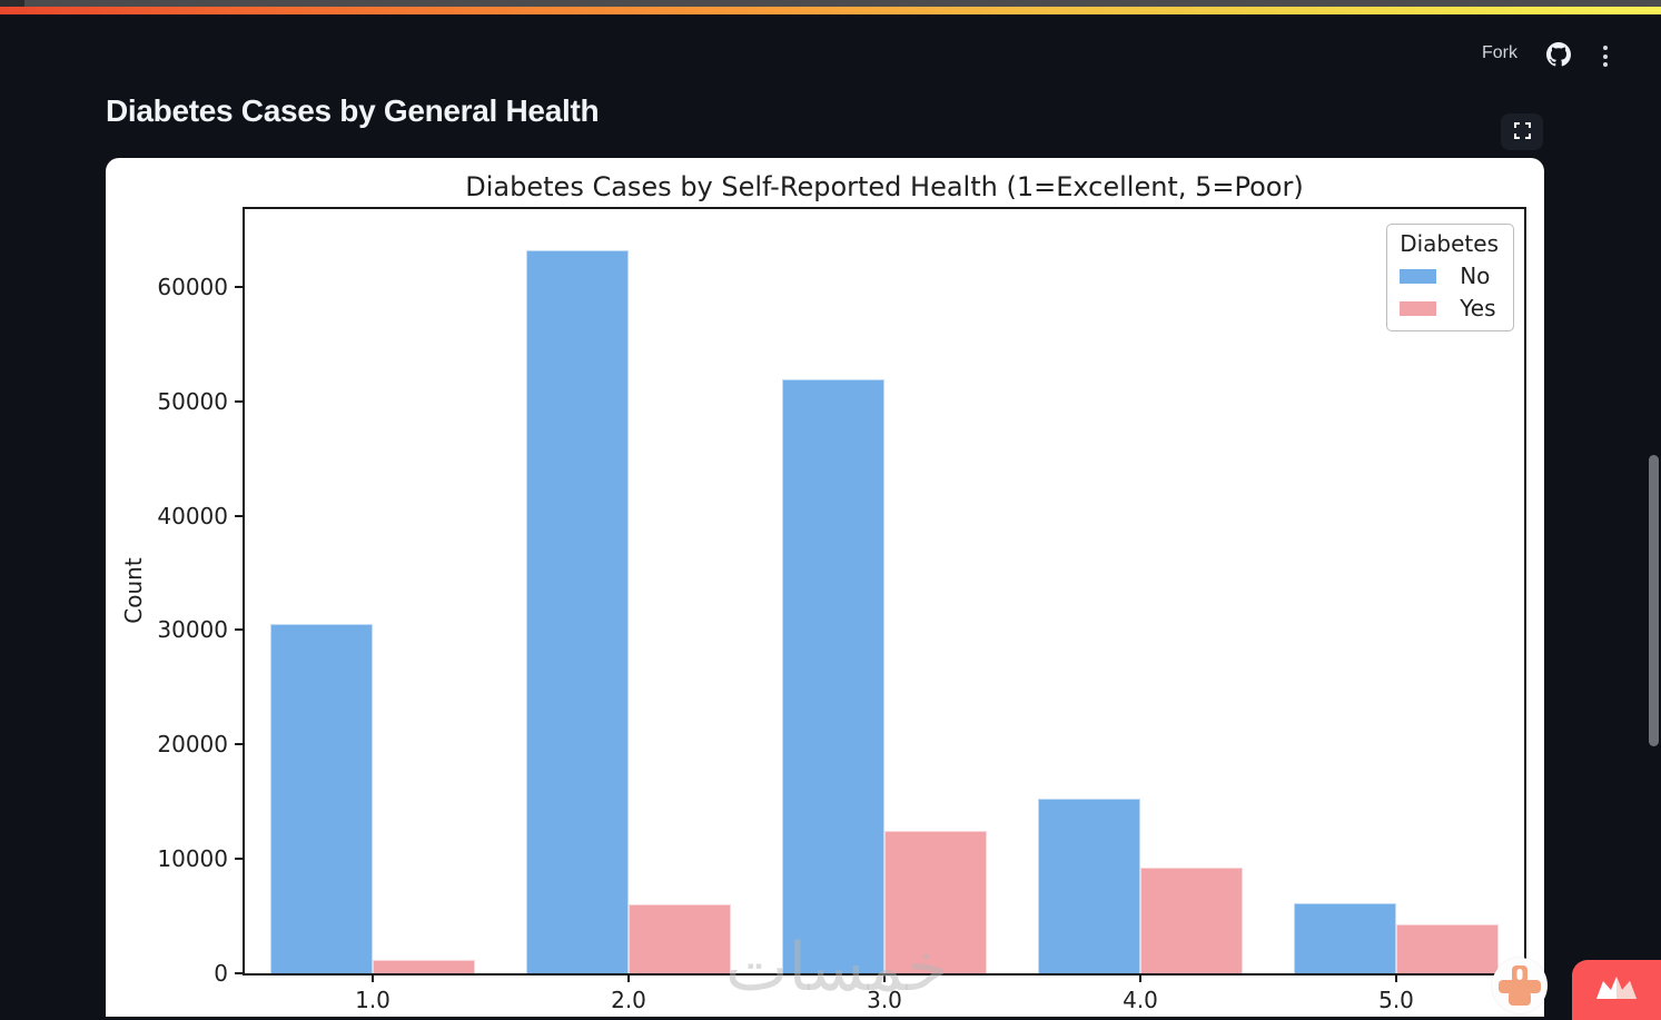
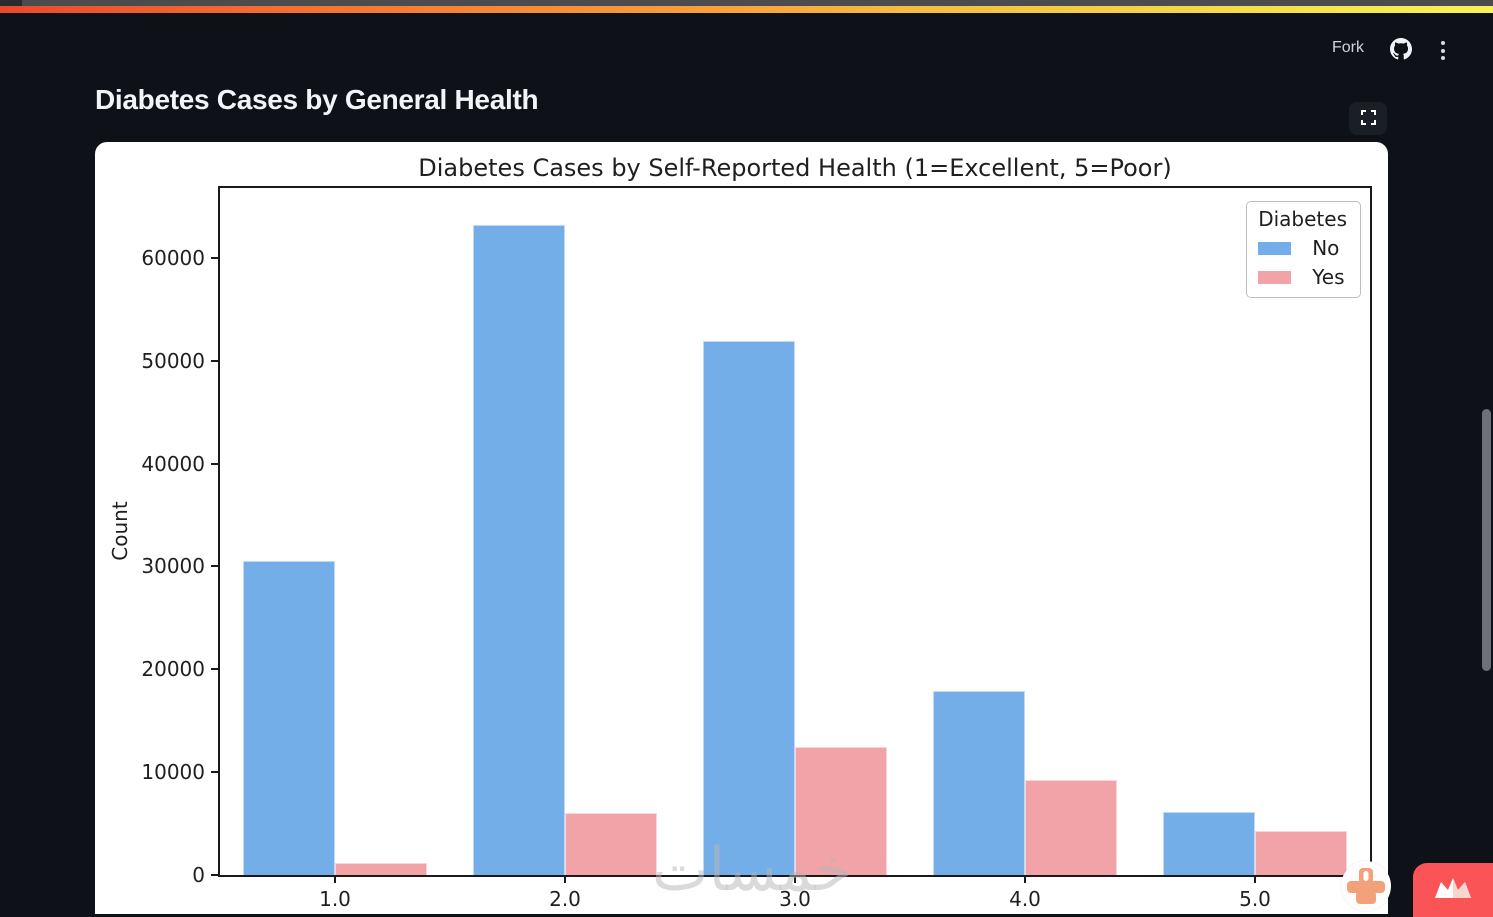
No/4.0: 15300 -> 17900
